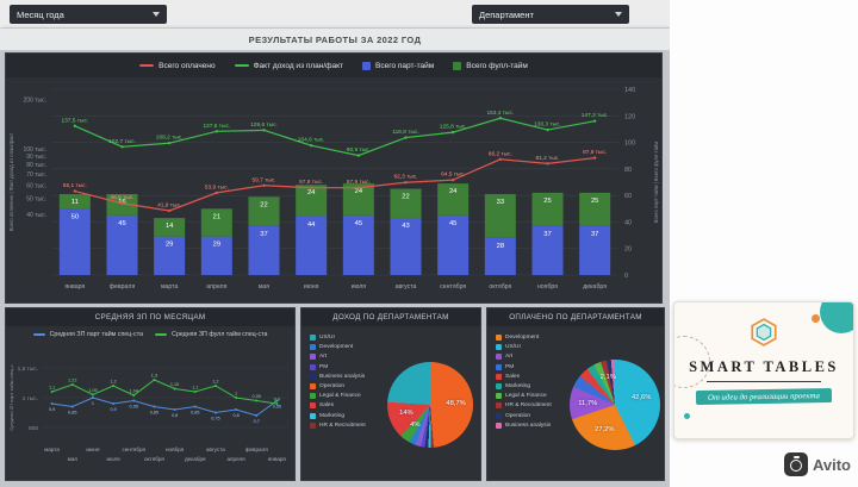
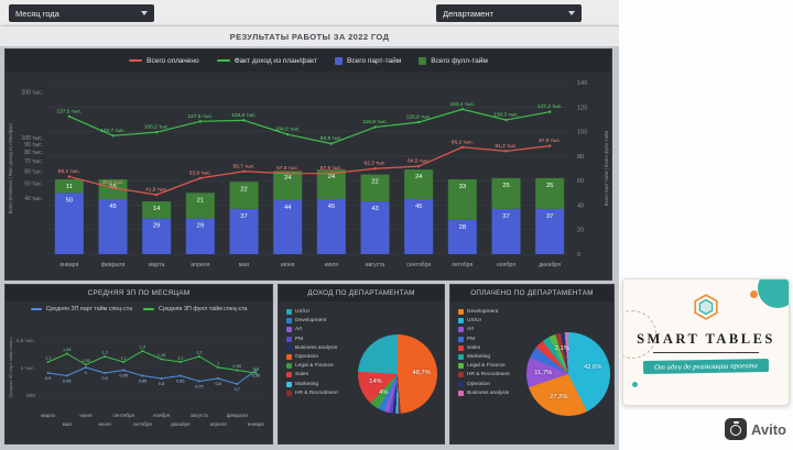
СРЕДНЯЯ ЗП ПО МЕСЯЦАМ/Средняя ЗП фулл тайм спец-ста/мая: 1,22 -> 1,25
СРЕДНЯЯ ЗП ПО МЕСЯЦАМ/Средняя ЗП фулл тайм спец-ста/сентября: 1,04 -> 1,1
